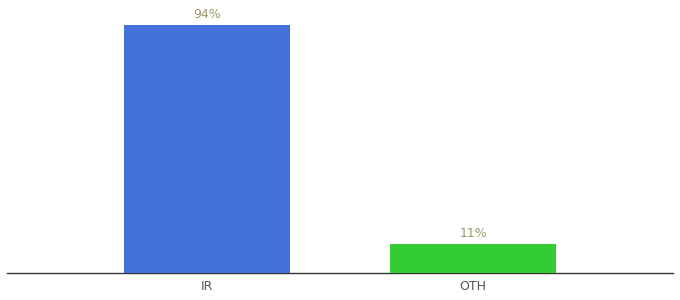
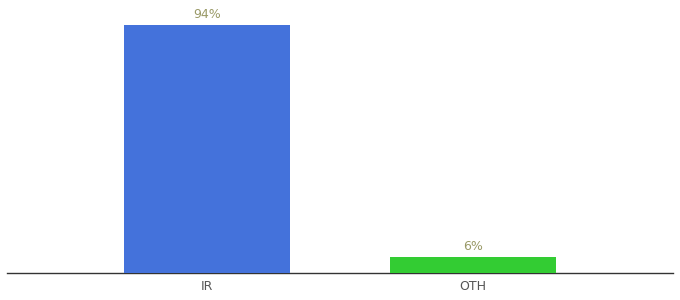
OTH: 11% -> 6%
